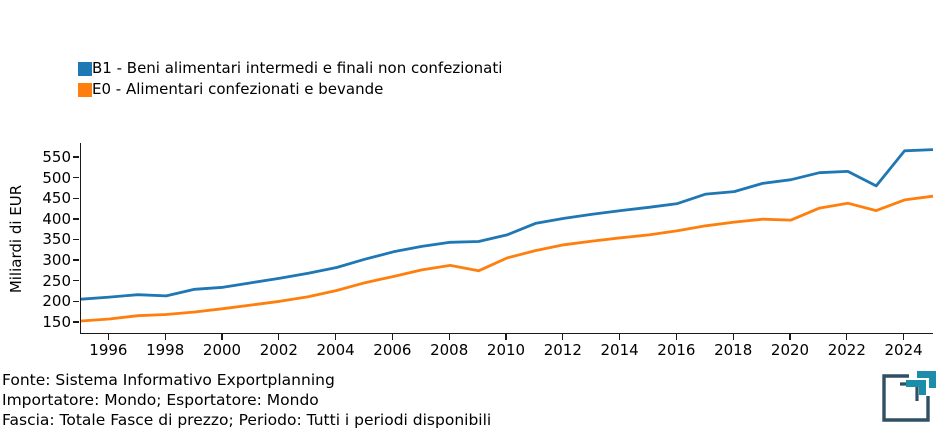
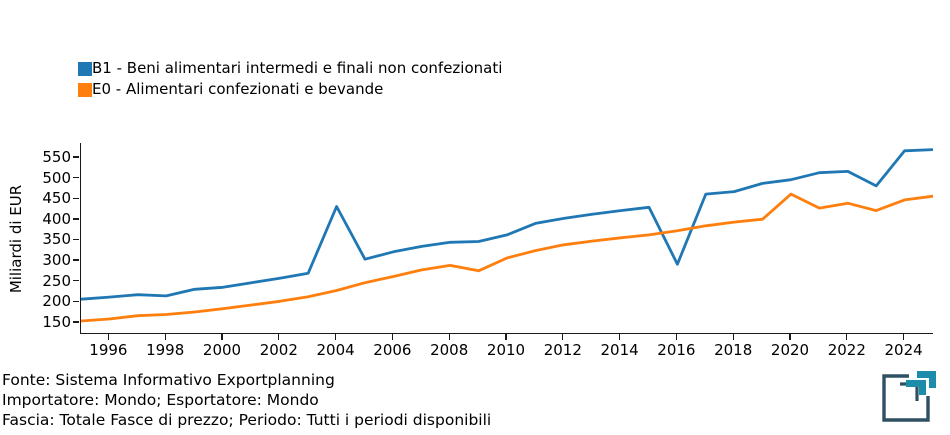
B1 - Beni alimentari intermedi e finali non confezionati/2004: 280 -> 430
B1 - Beni alimentari intermedi e finali non confezionati/2016: 440 -> 290
E0 - Alimentari confezionati e bevande/2020: 400 -> 460
